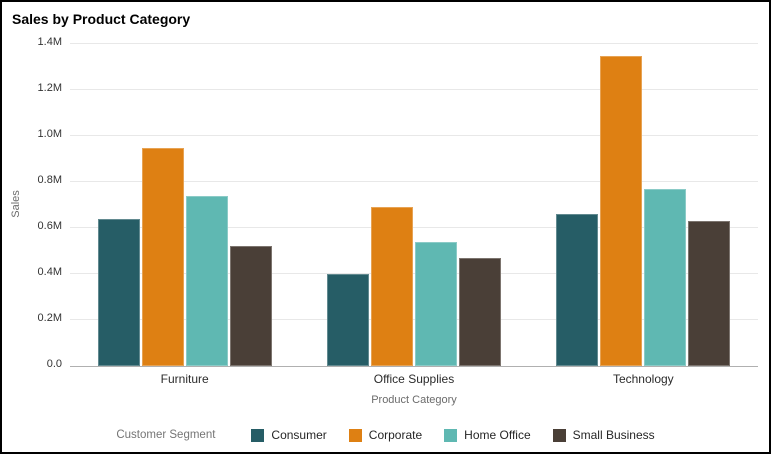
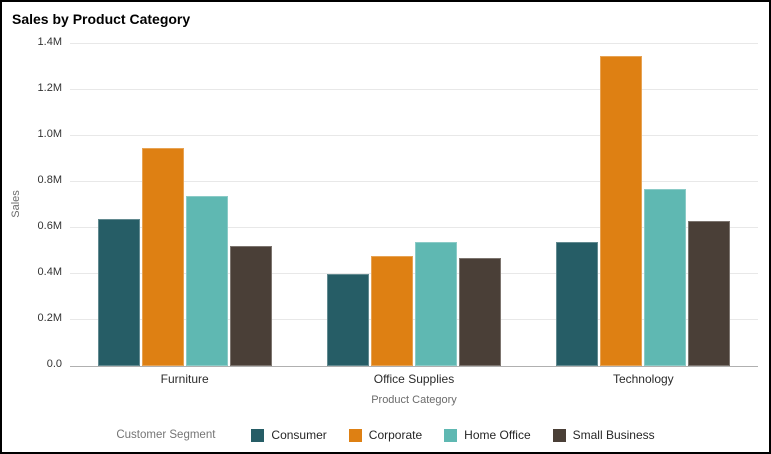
Corporate/Office Supplies: 0.69M -> 0.48M
Consumer/Technology: 0.66M -> 0.54M
